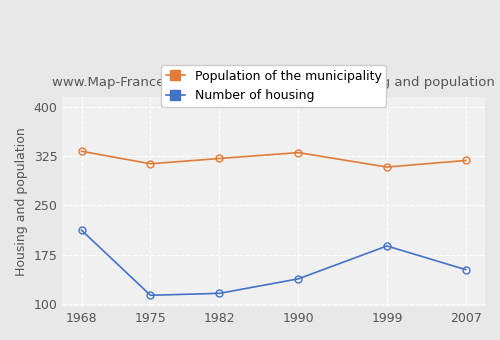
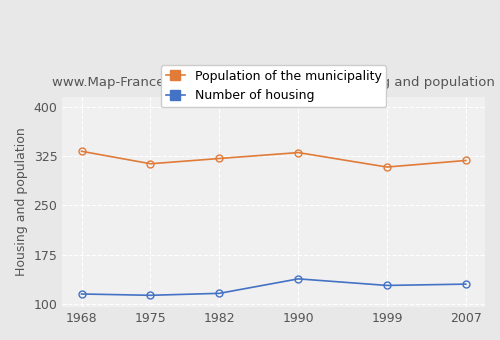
Number of housing/1968: 212 -> 115
Number of housing/1999: 188 -> 128
Number of housing/2007: 152 -> 130
